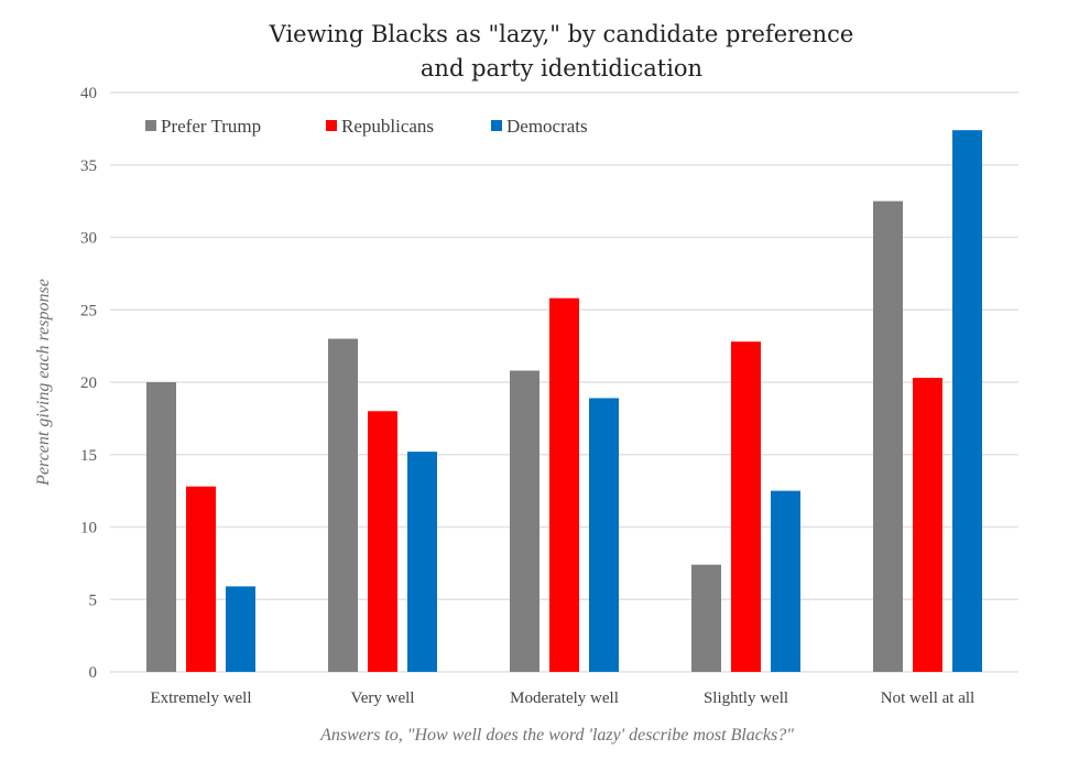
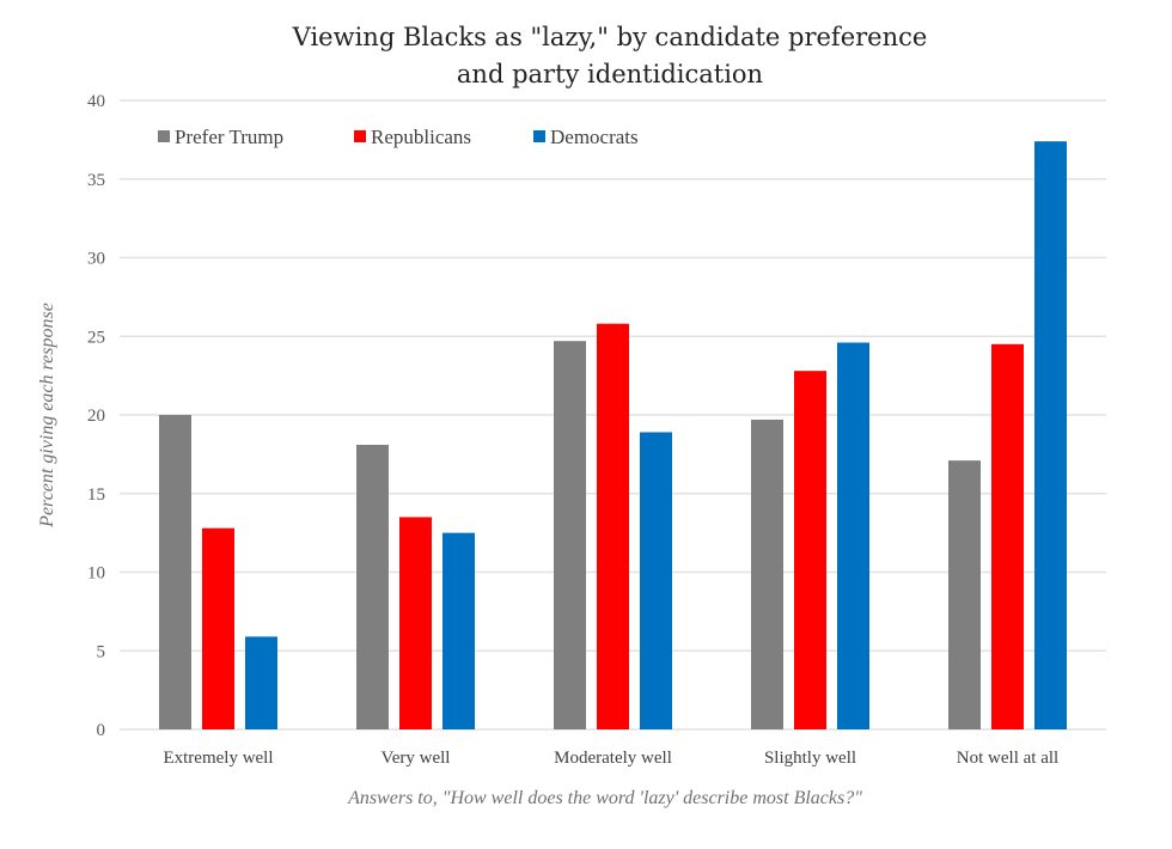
Prefer Trump/Very well: 23.0 -> 18.1
Republicans/Very well: 18.0 -> 13.5
Democrats/Very well: 15.2 -> 12.5
Prefer Trump/Moderately well: 20.8 -> 24.7
Prefer Trump/Slightly well: 7.4 -> 19.7
Democrats/Slightly well: 12.5 -> 24.6
Prefer Trump/Not well at all: 32.5 -> 17.1
Republicans/Not well at all: 20.3 -> 24.5
